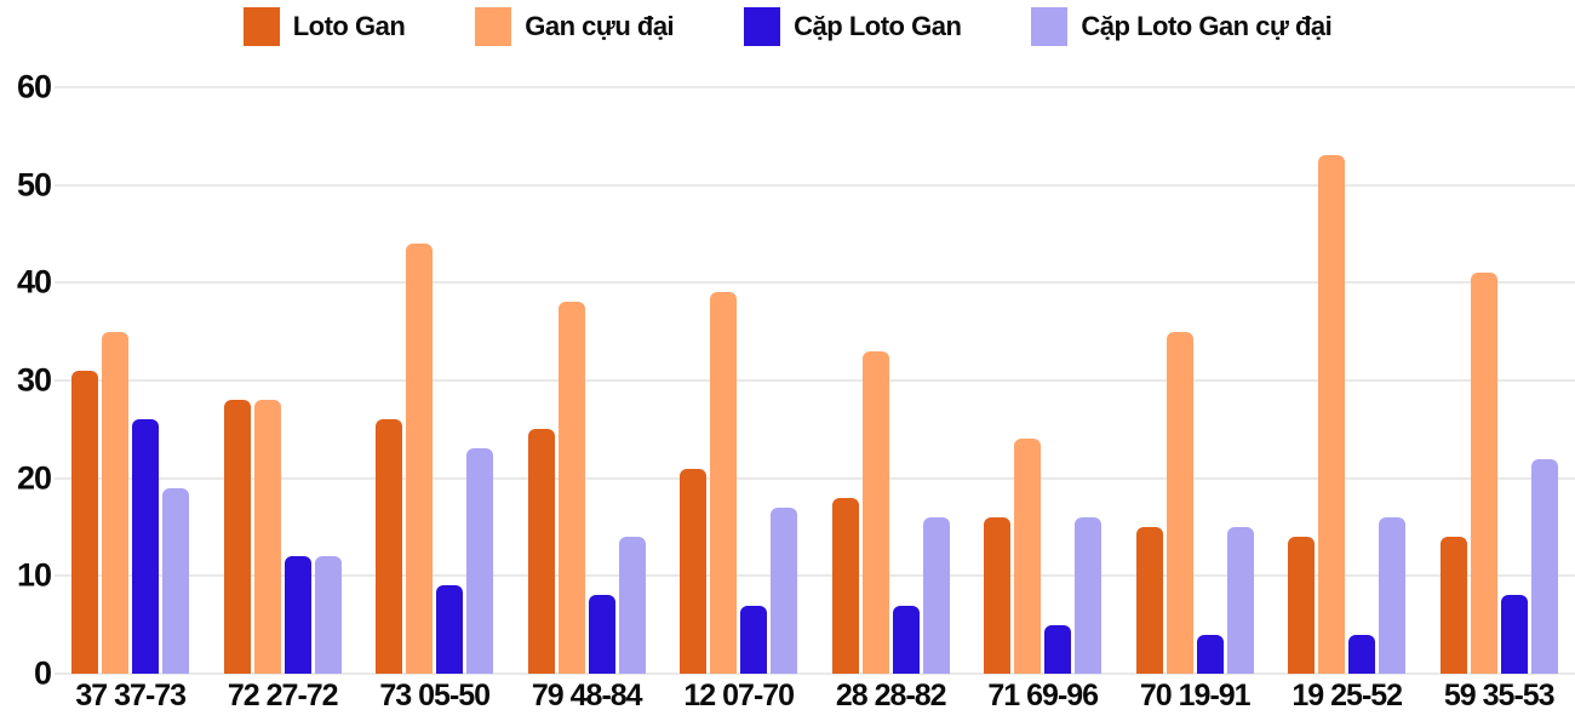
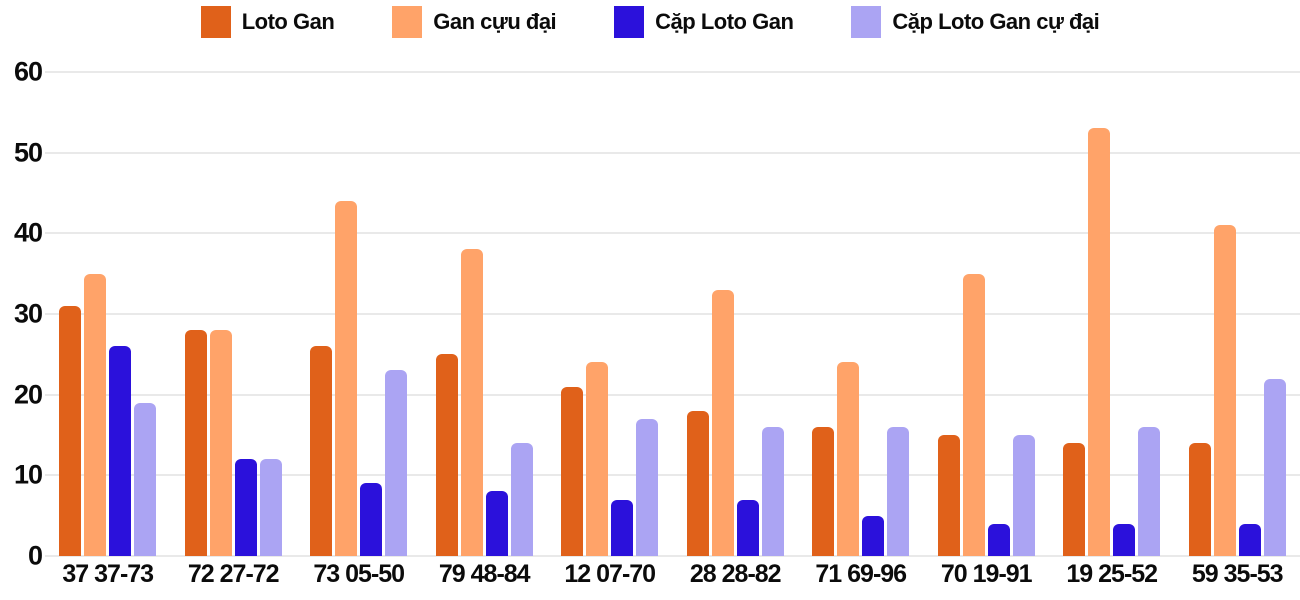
Gan cựu đại/12 07-70: 39 -> 24
Cặp Loto Gan/59 35-53: 8 -> 4
